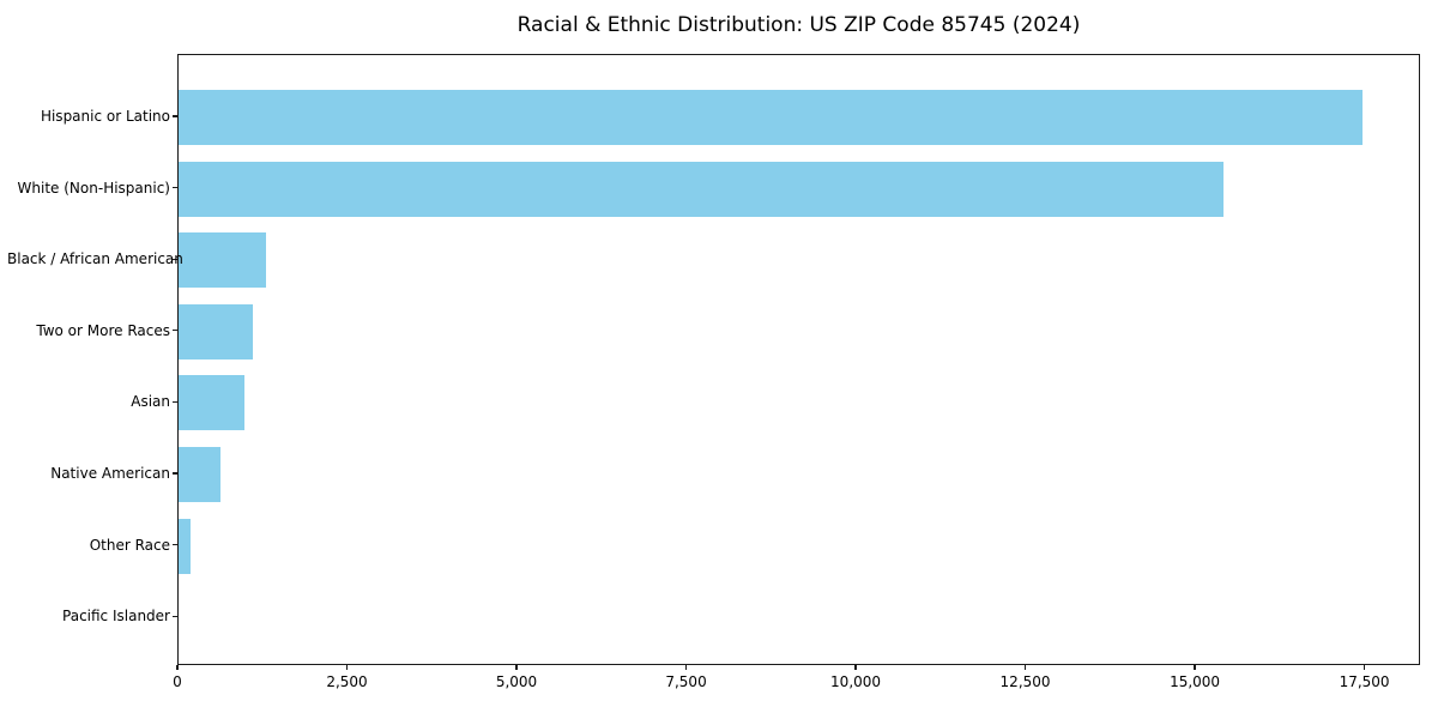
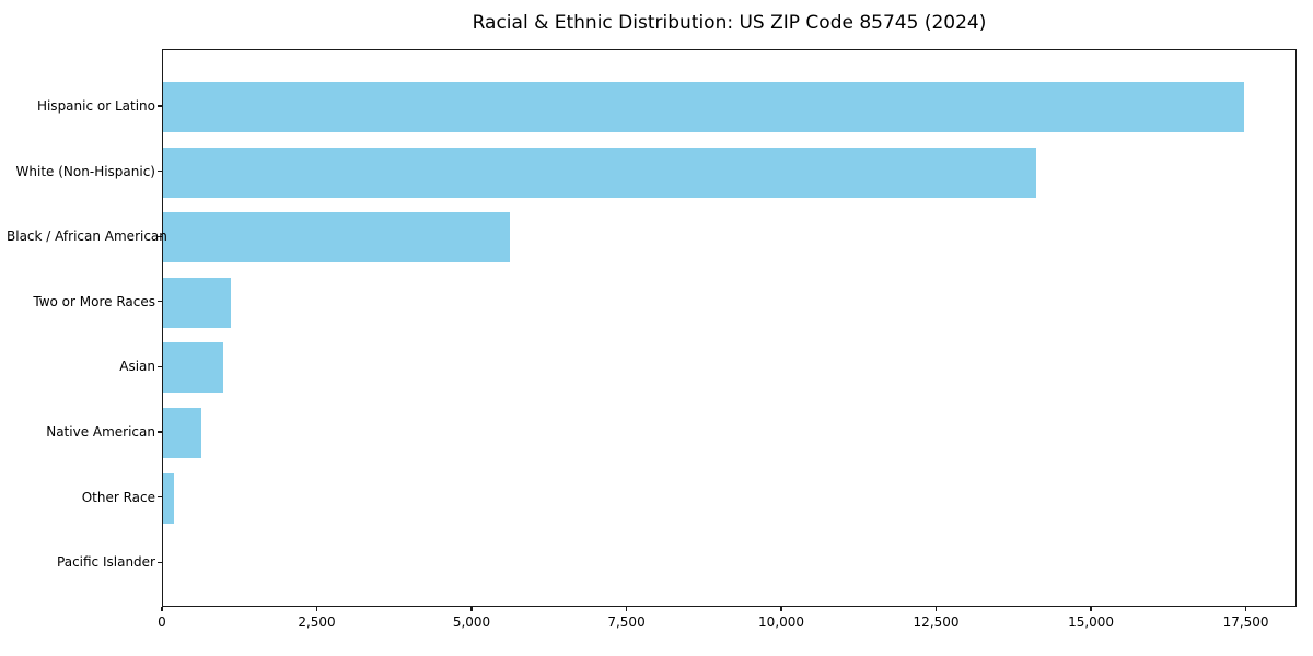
White (Non-Hispanic): 15400 -> 14100
Black / African American: 1300 -> 5600
